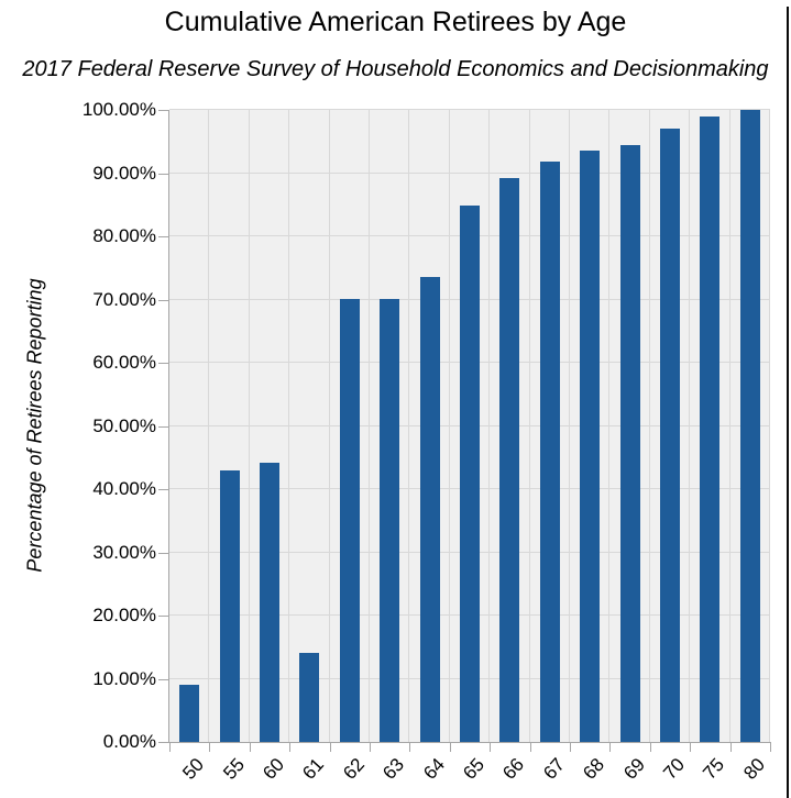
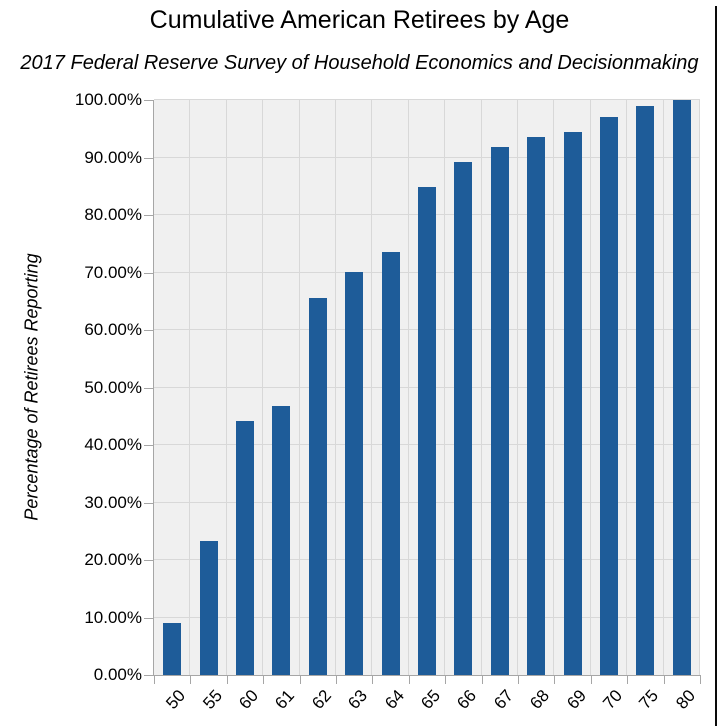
55: 43% -> 23%
61: 14% -> 47%
62: 70% -> 66%
